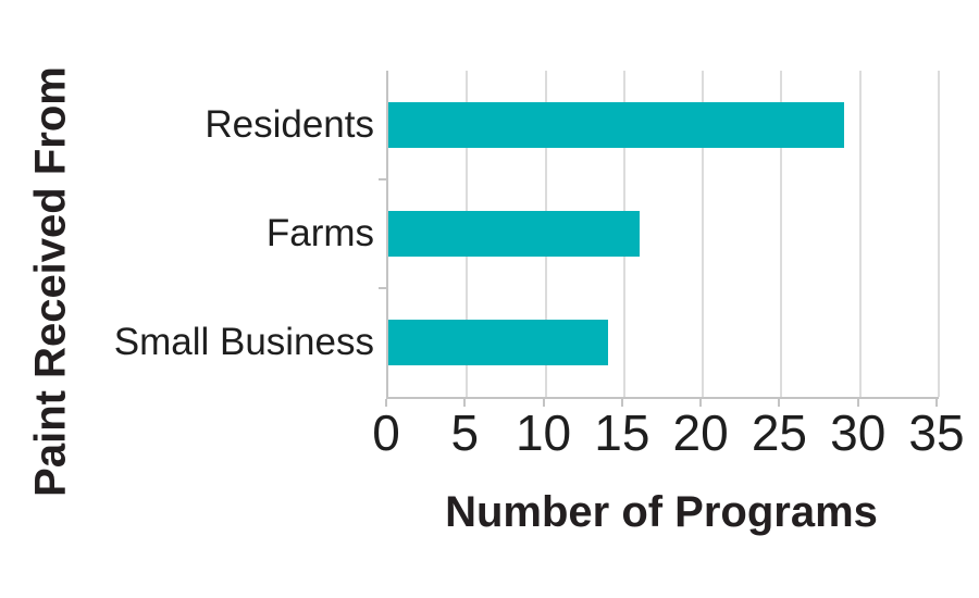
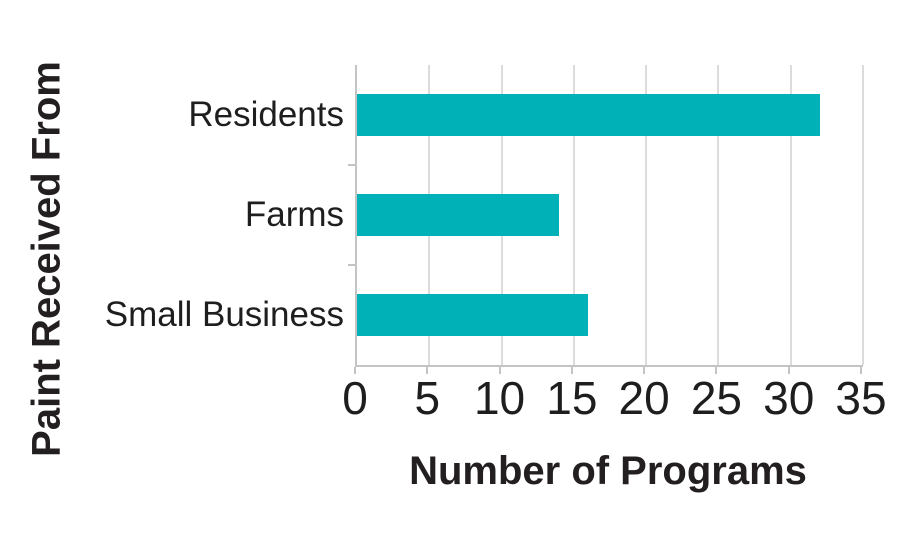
Residents: 29 -> 32
Farms: 16 -> 14
Small Business: 14 -> 16
